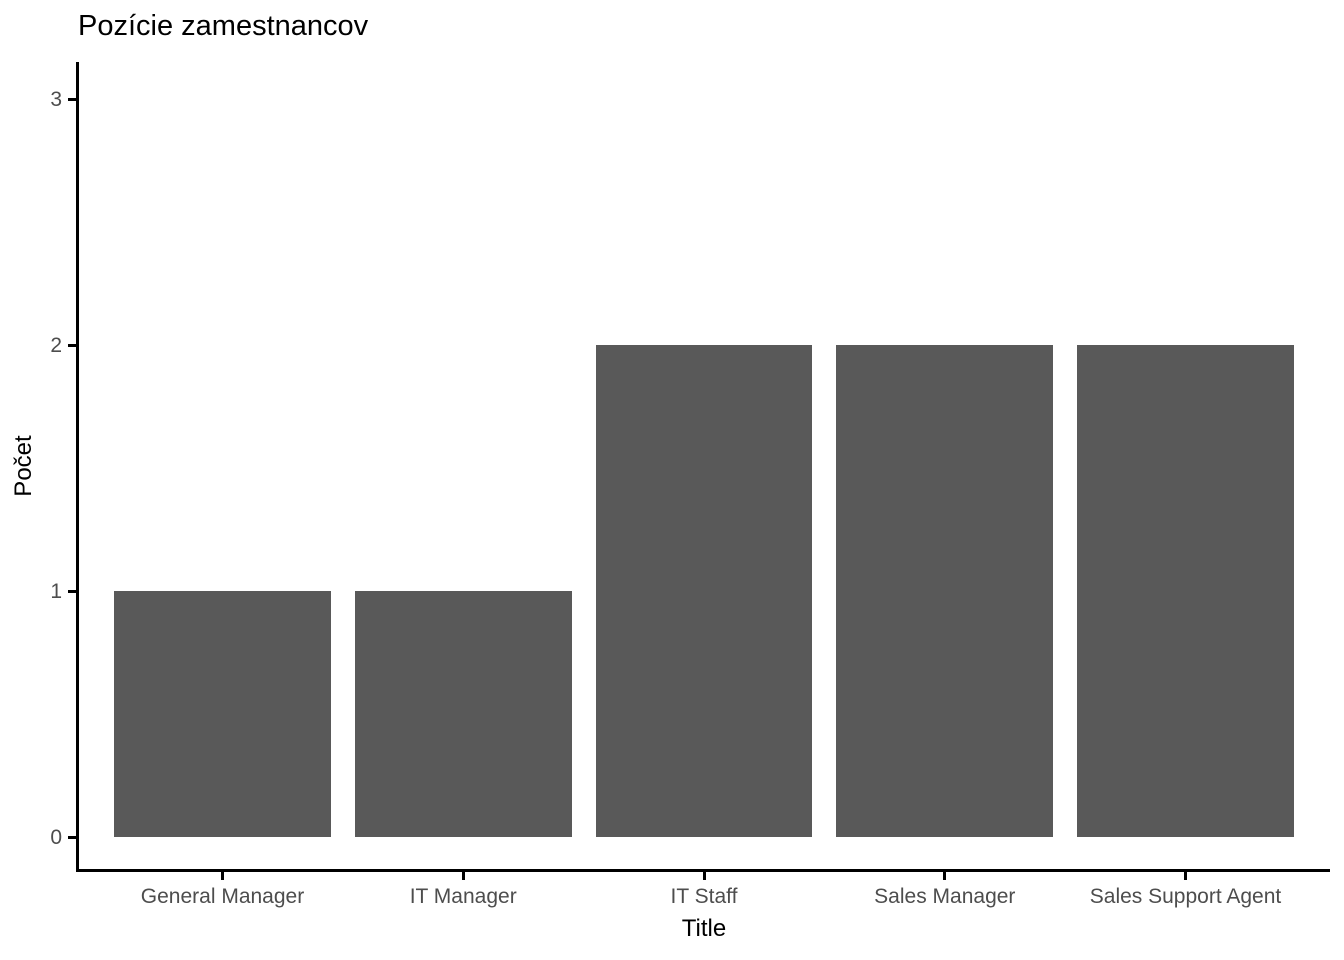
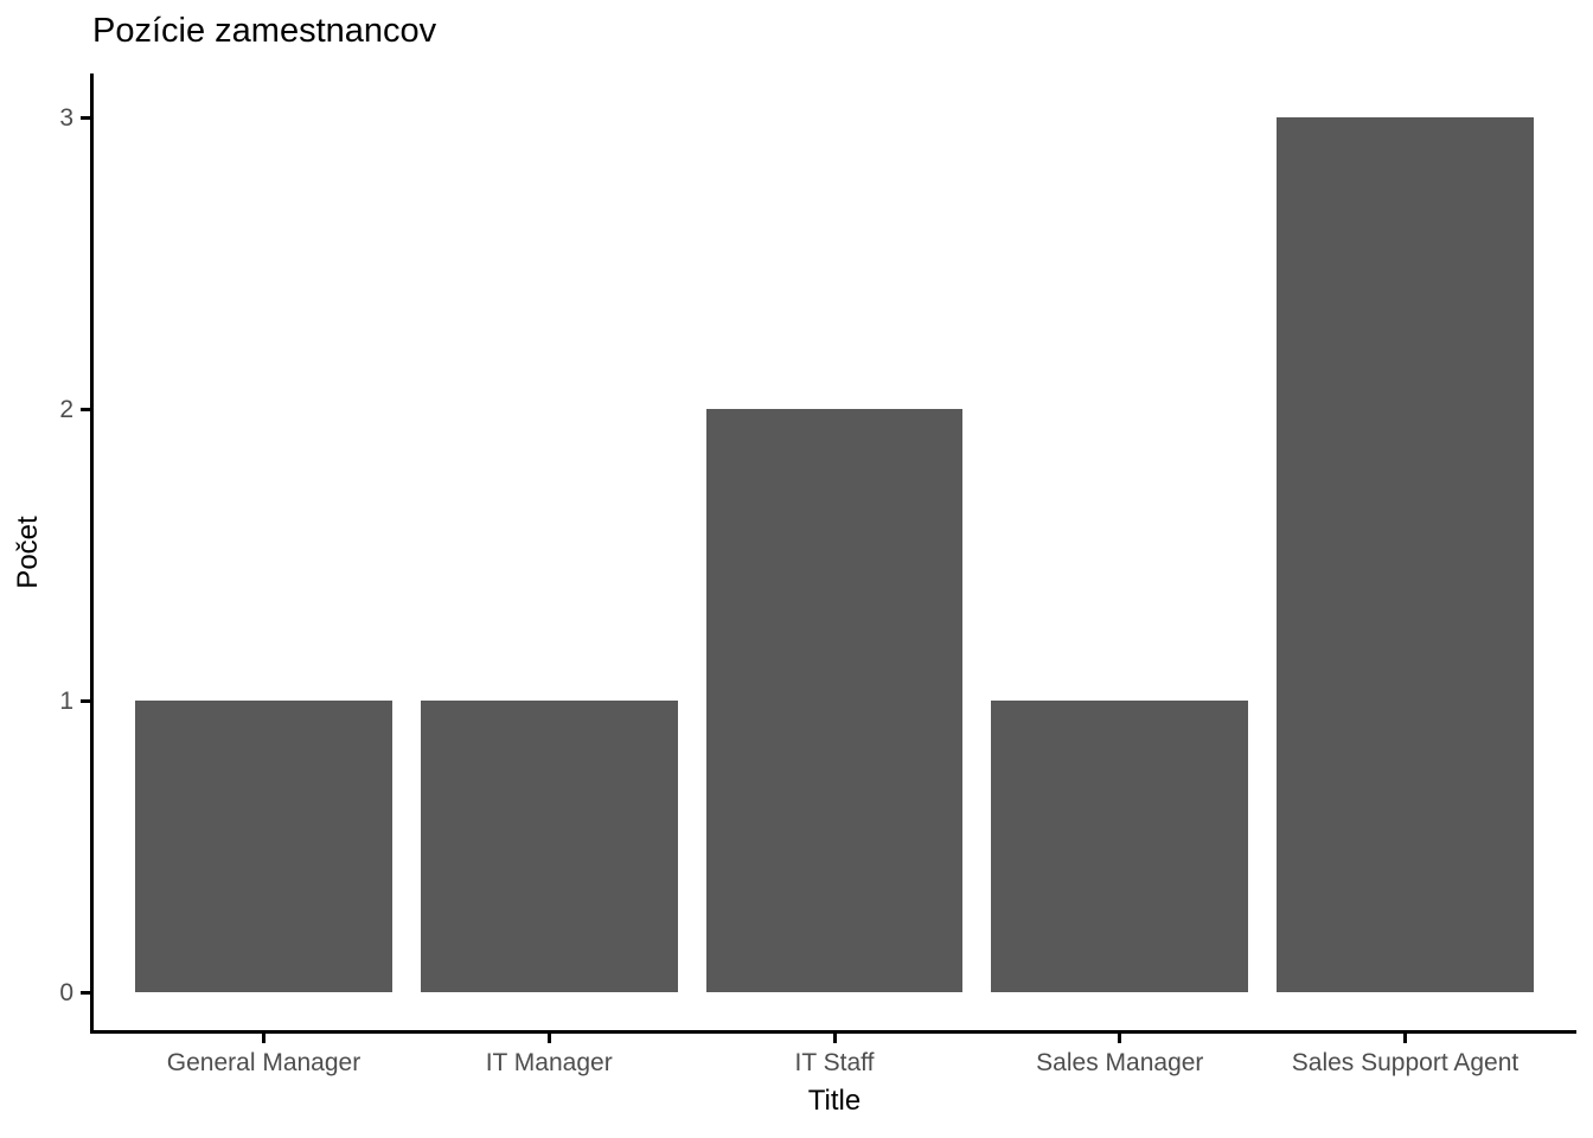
Sales Manager: 2 -> 1
Sales Support Agent: 2 -> 3
